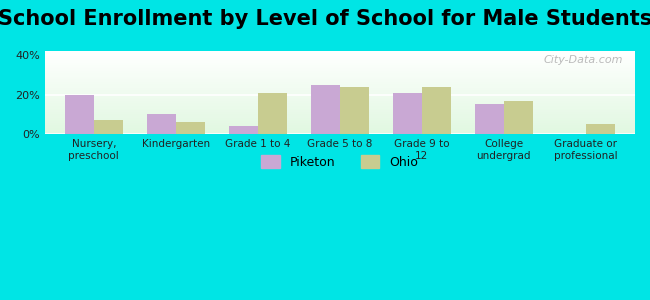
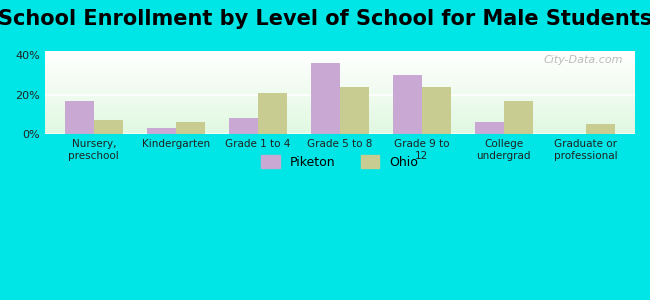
Piketon/Nursery, preschool: 20% -> 17%
Piketon/Kindergarten: 10% -> 3%
Piketon/Grade 1 to 4: 4% -> 8%
Piketon/Grade 5 to 8: 25% -> 36%
Piketon/Grade 9 to 12: 21% -> 30%
Piketon/College undergrad: 15% -> 6%
